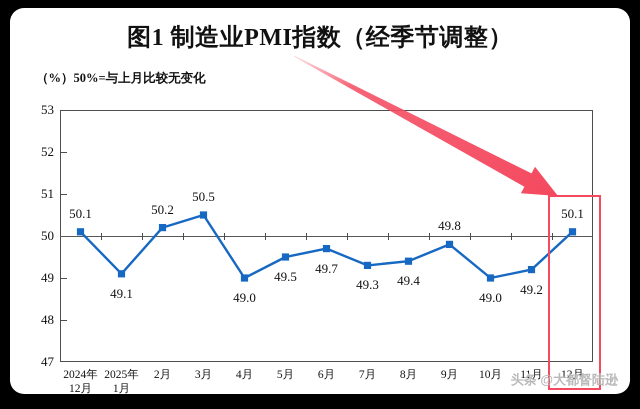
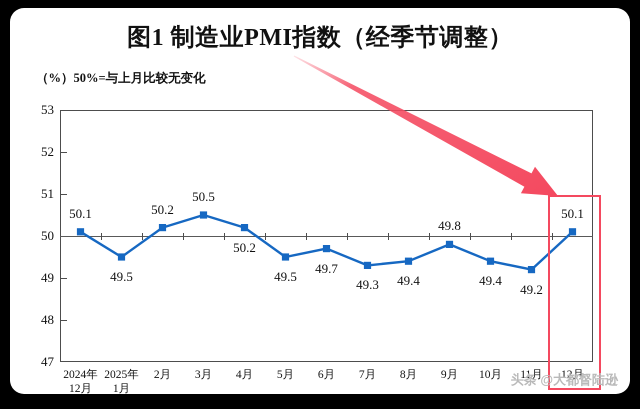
2025年 1月: 49.1 -> 49.5
4月: 49.0 -> 50.2
10月: 49.0 -> 49.4
